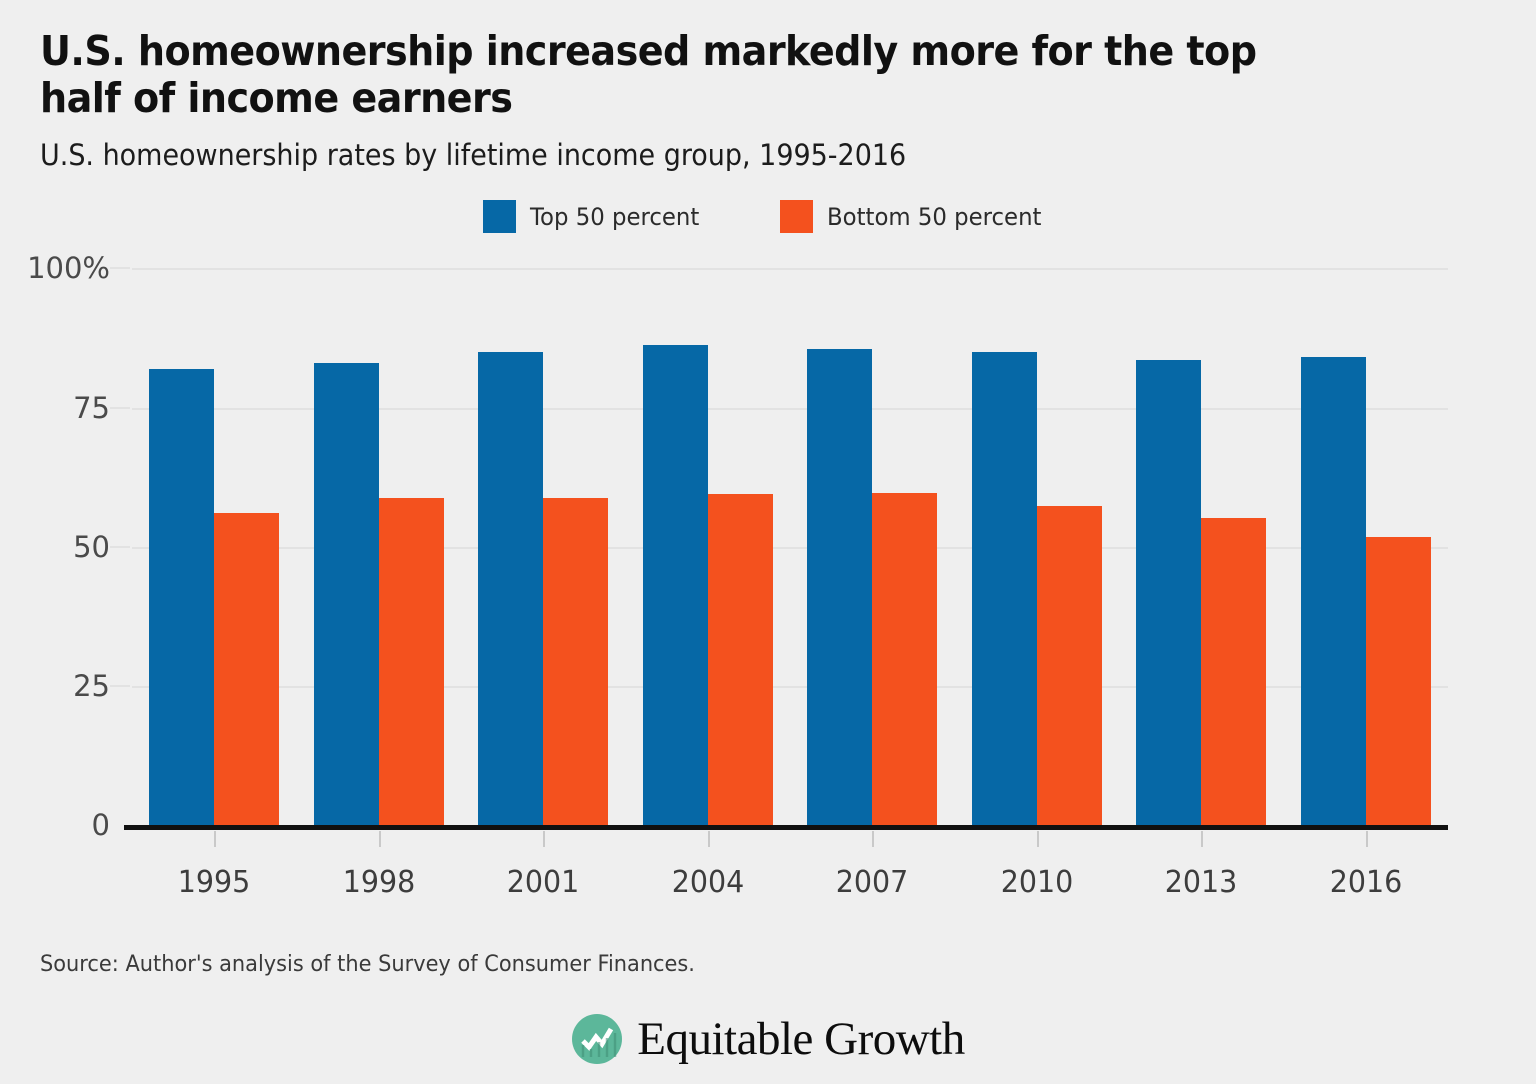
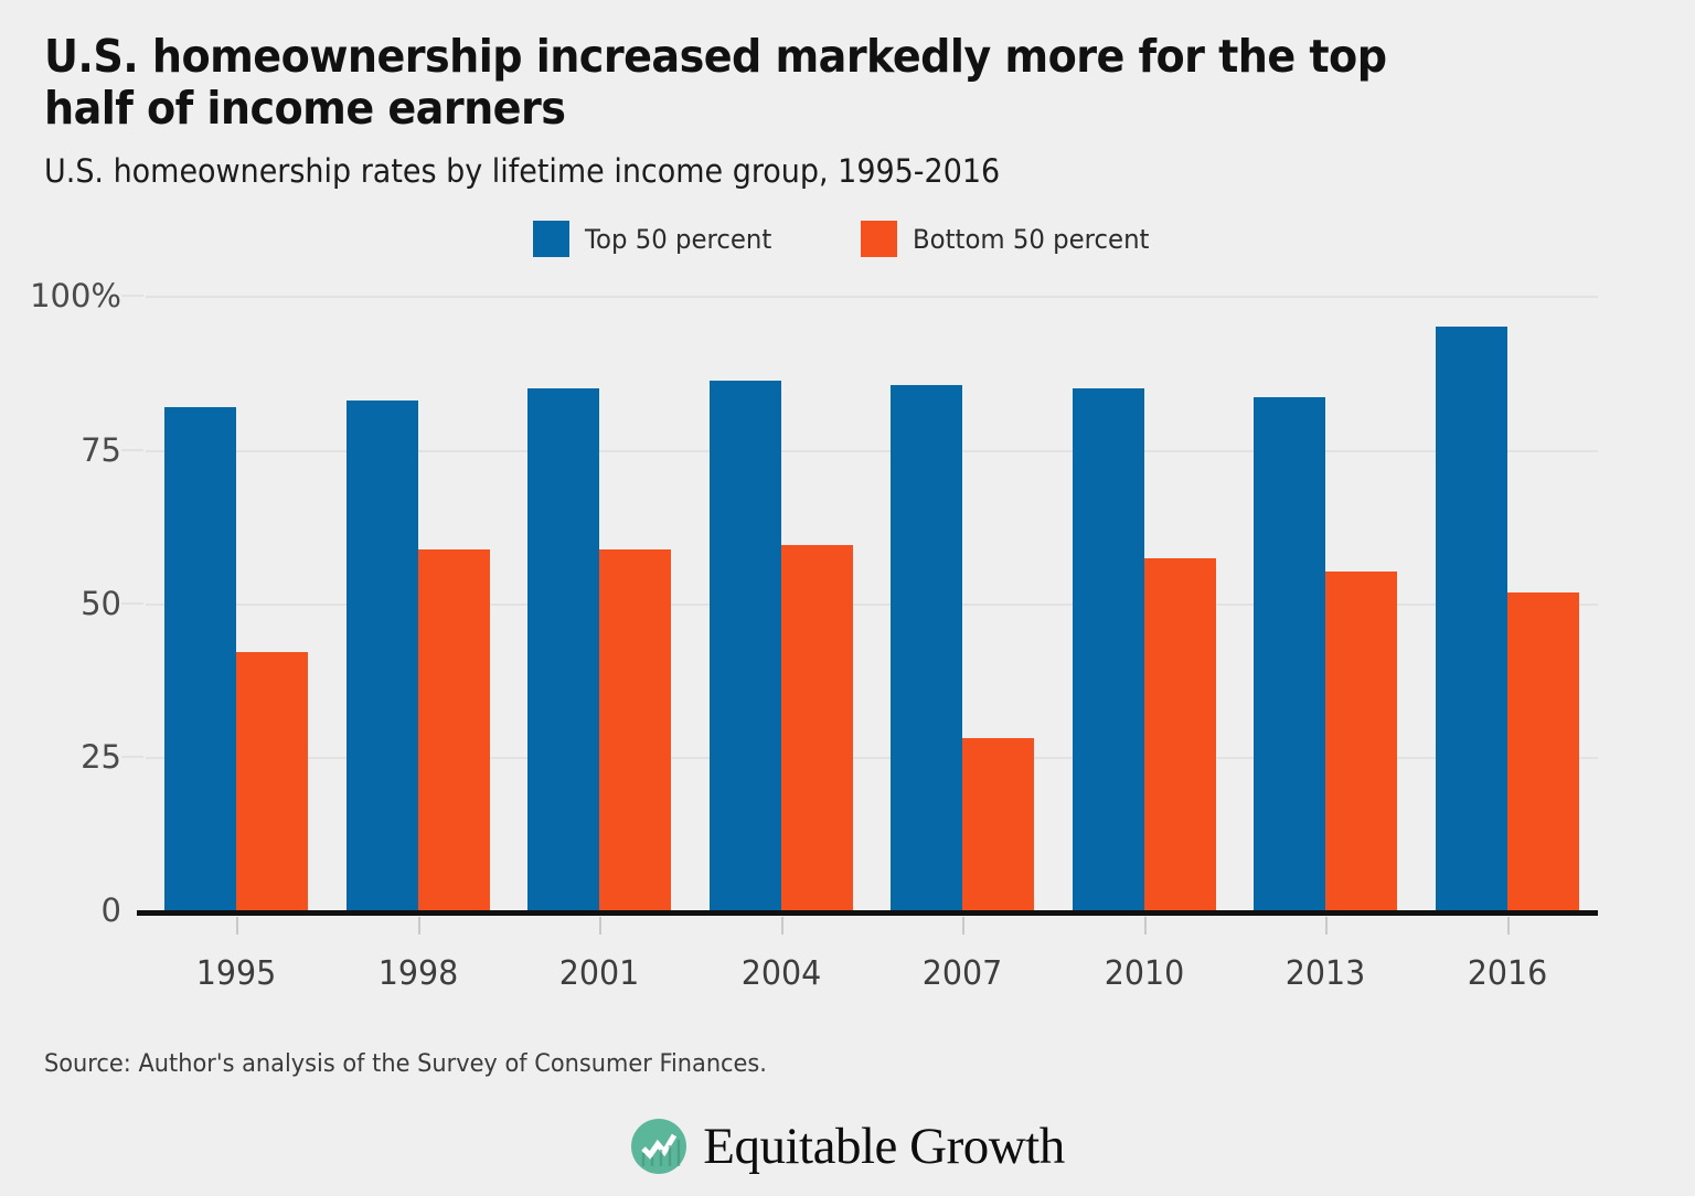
Bottom 50 percent/1995: 56% -> 42%
Bottom 50 percent/2007: 60% -> 28%
Top 50 percent/2016: 84% -> 95%
